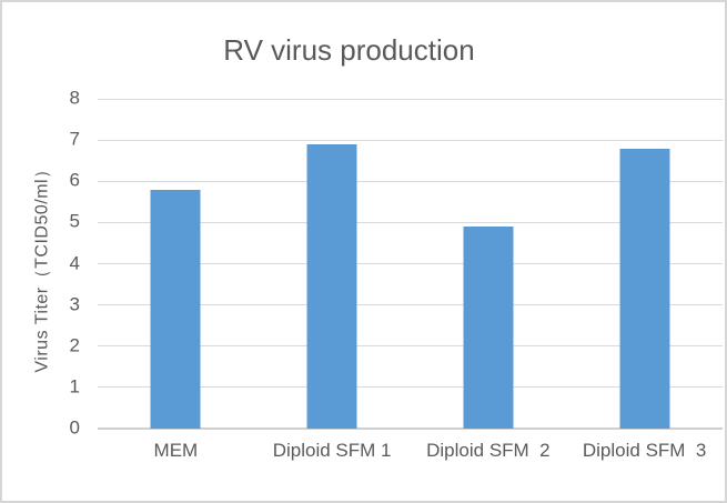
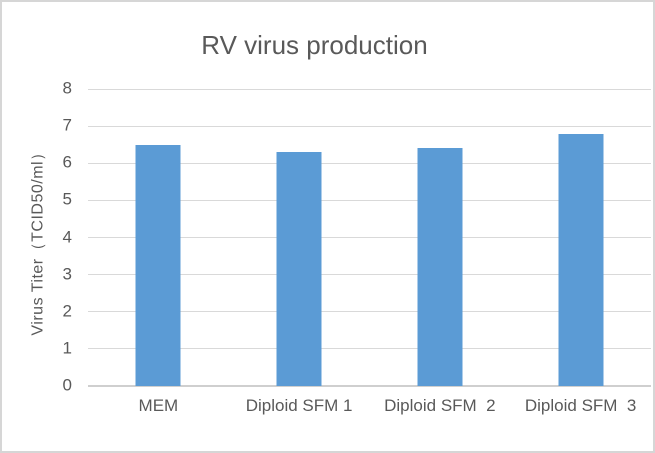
MEM: 5.8 -> 6.5
Diploid SFM 1: 6.9 -> 6.3
Diploid SFM 2: 4.9 -> 6.4
